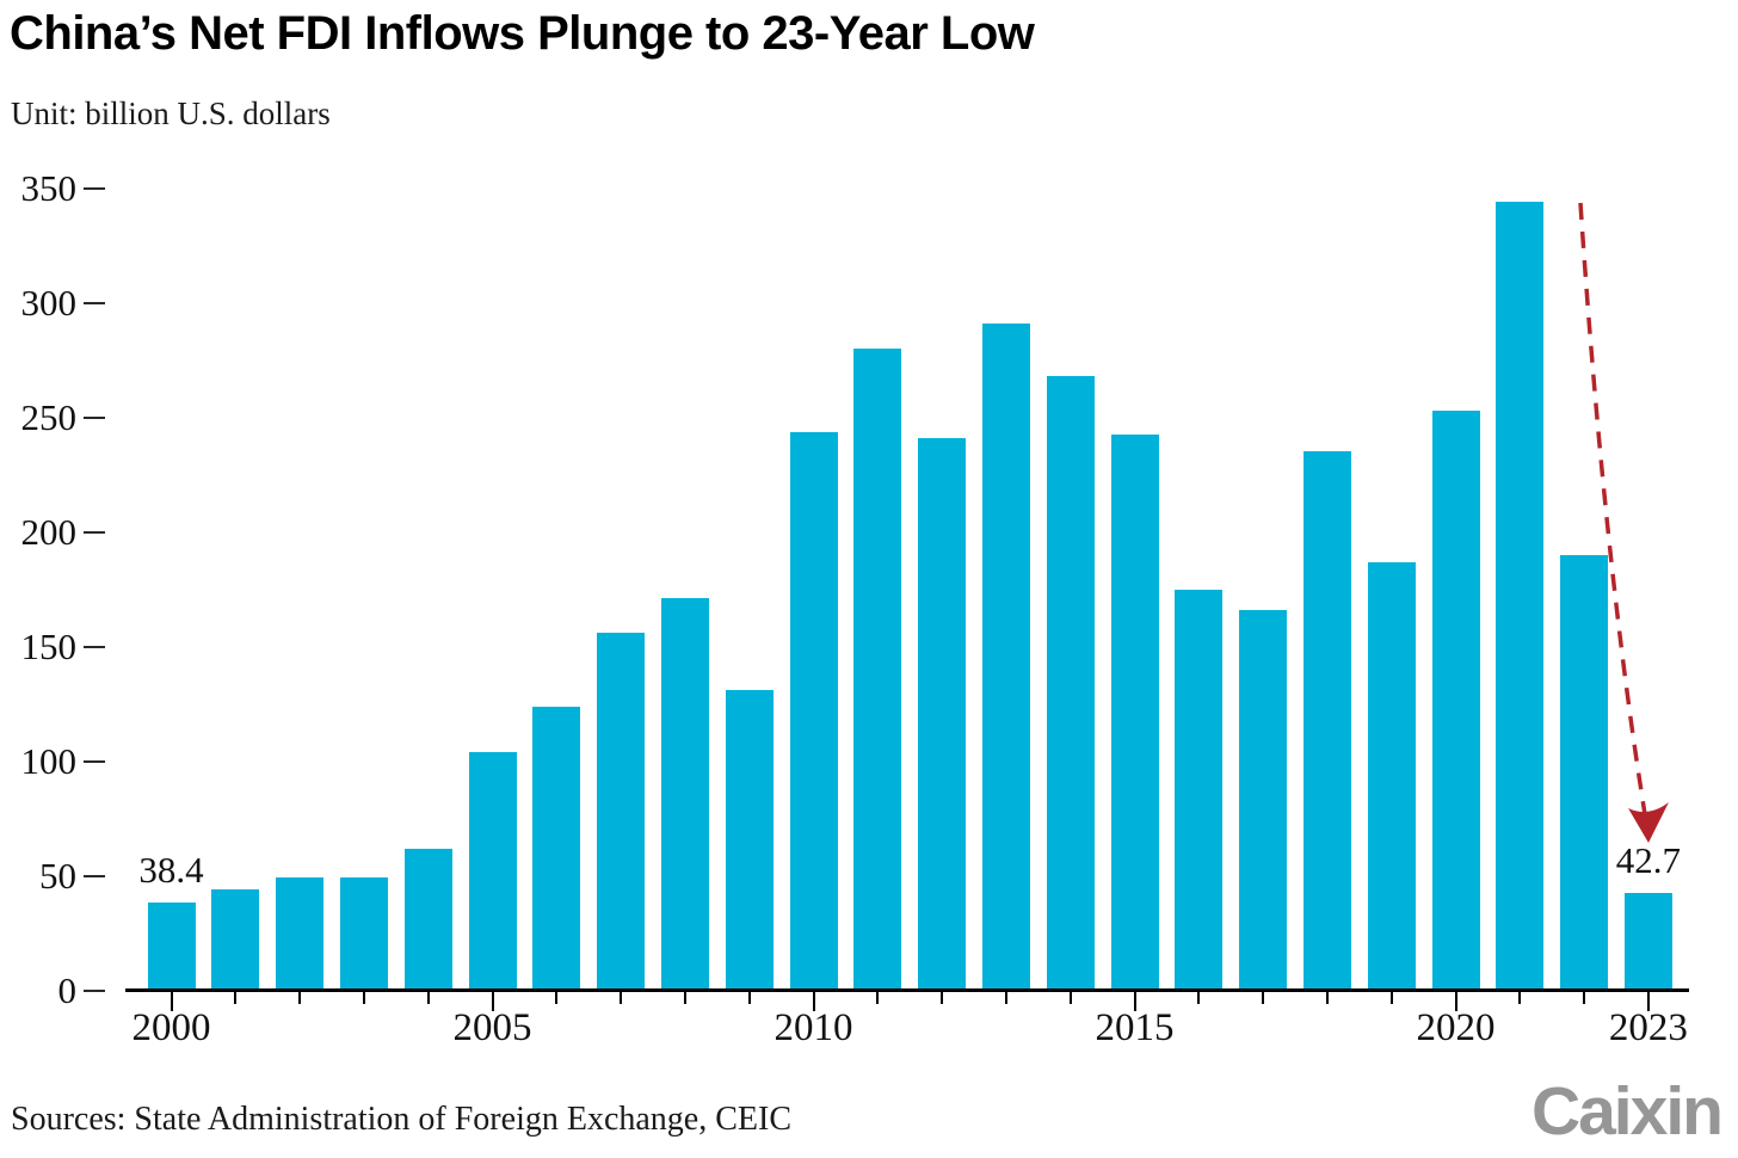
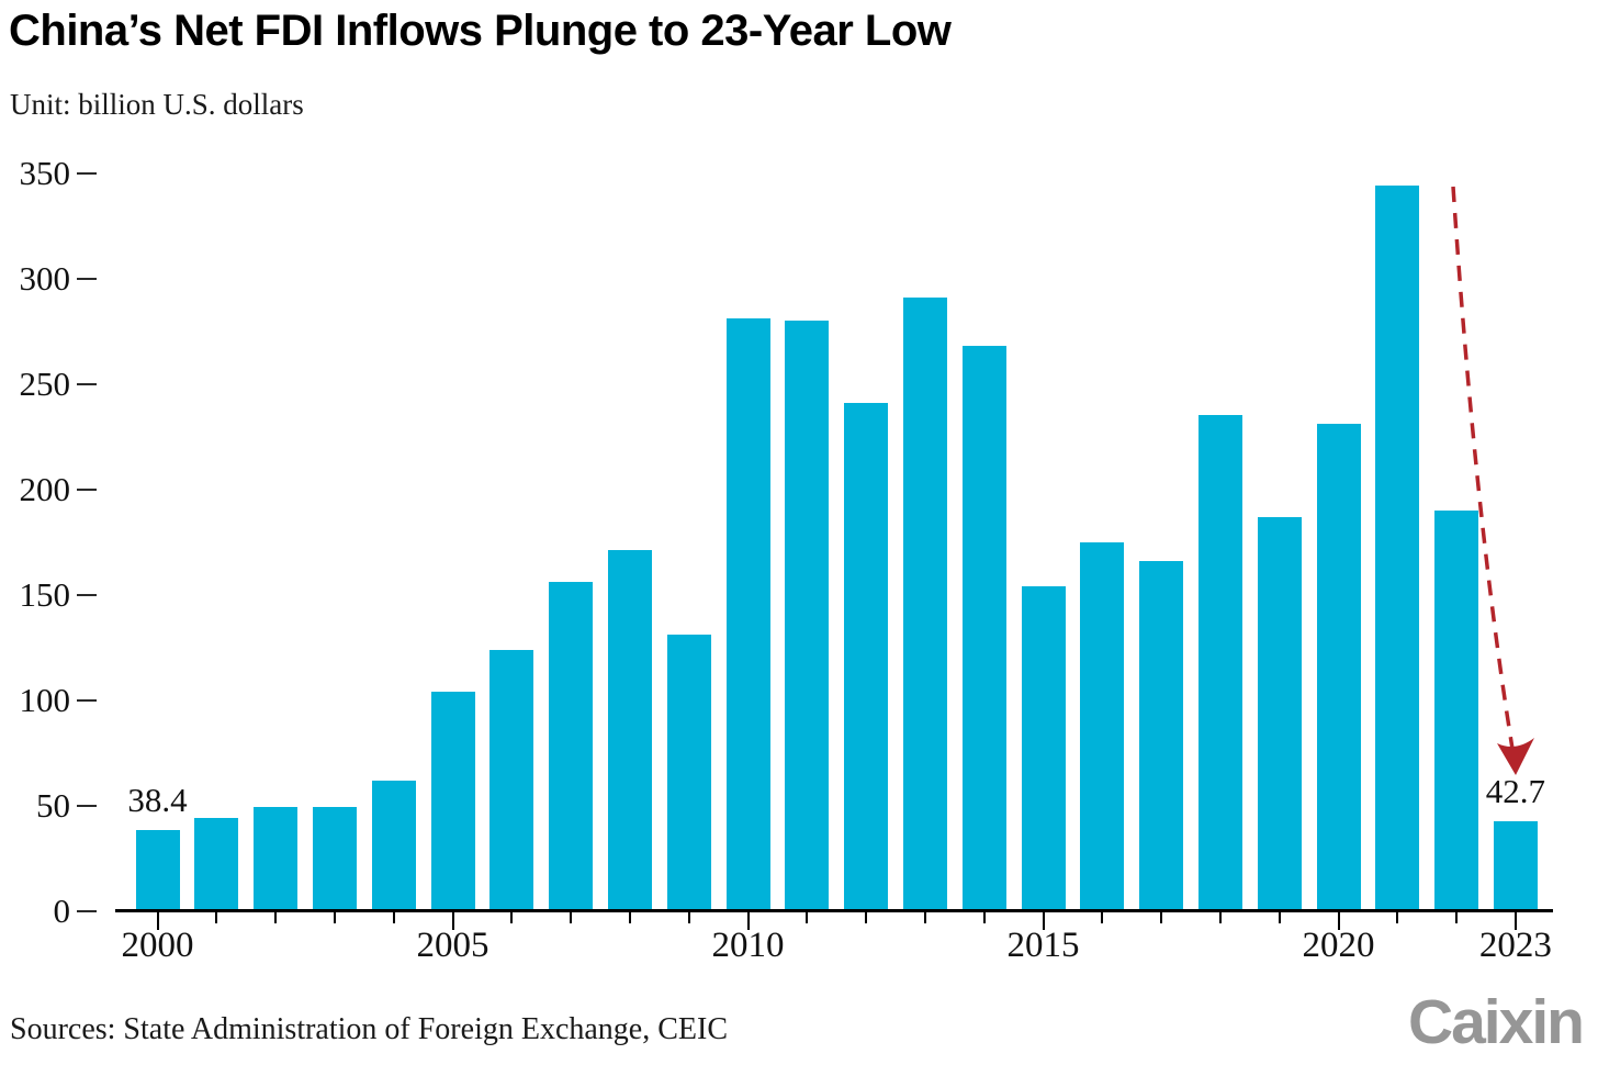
2010: 244 -> 281
2015: 242 -> 154
2020: 253 -> 231
